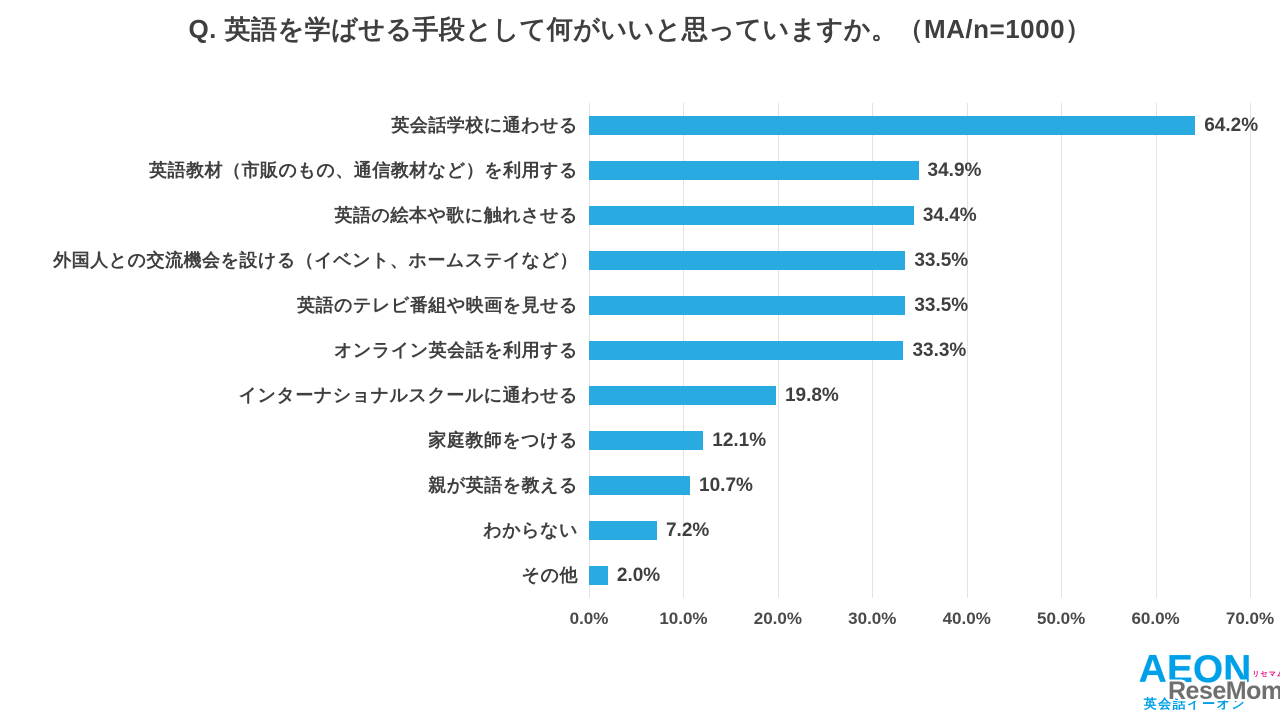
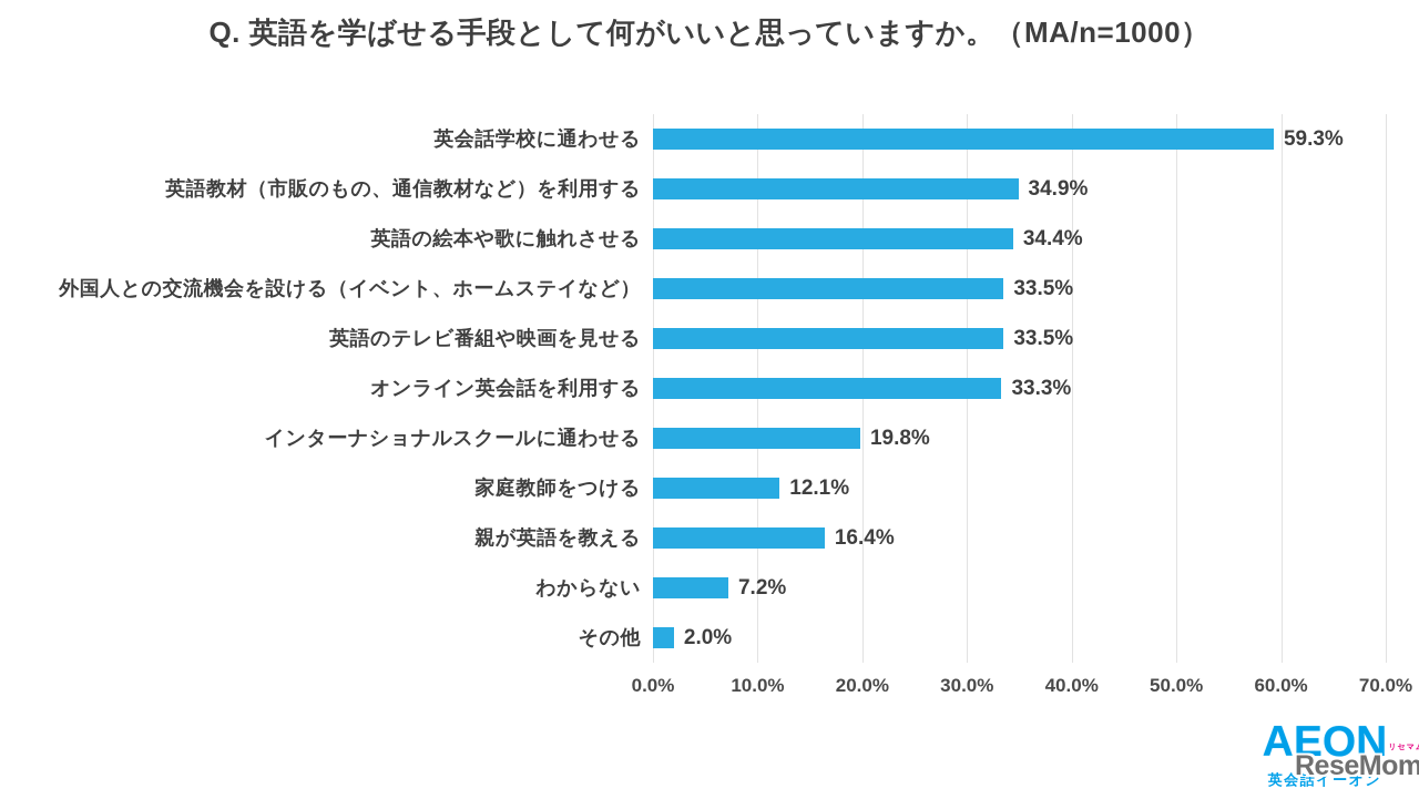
英会話学校に通わせる: 64.2% -> 59.3%
親が英語を教える: 10.7% -> 16.4%
